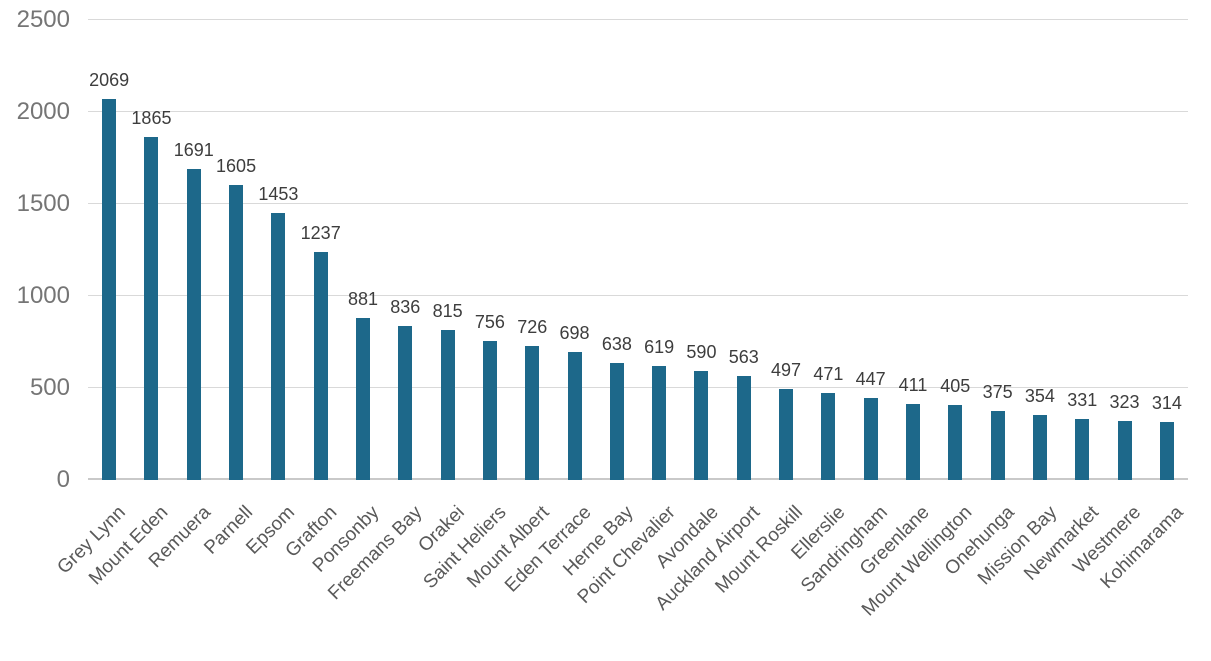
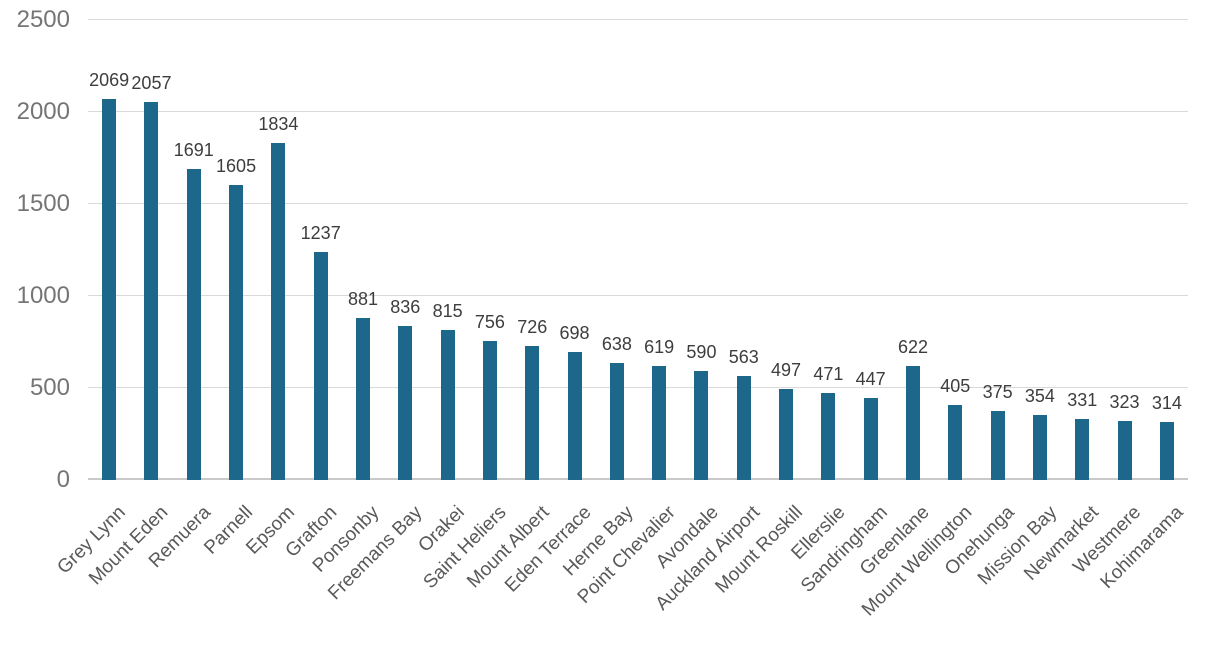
Mount Eden: 1865 -> 2057
Epsom: 1453 -> 1834
Greenlane: 411 -> 622
